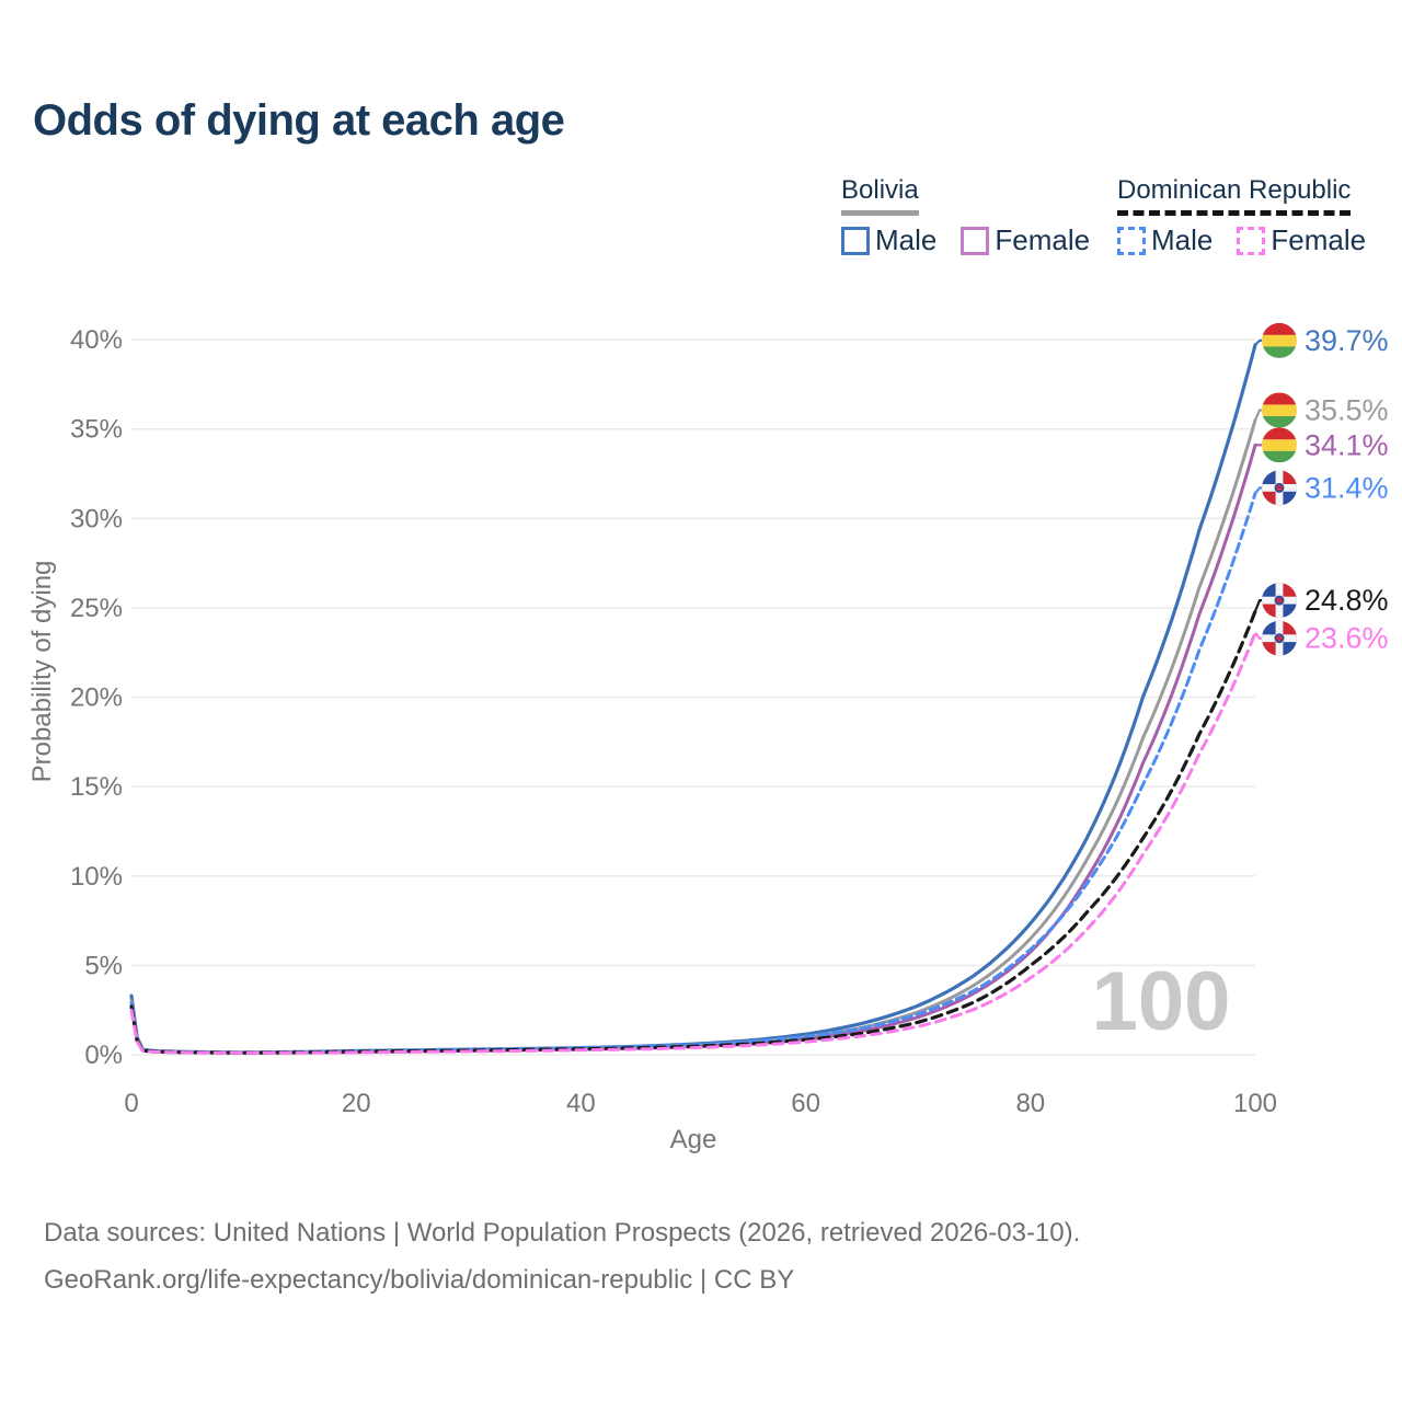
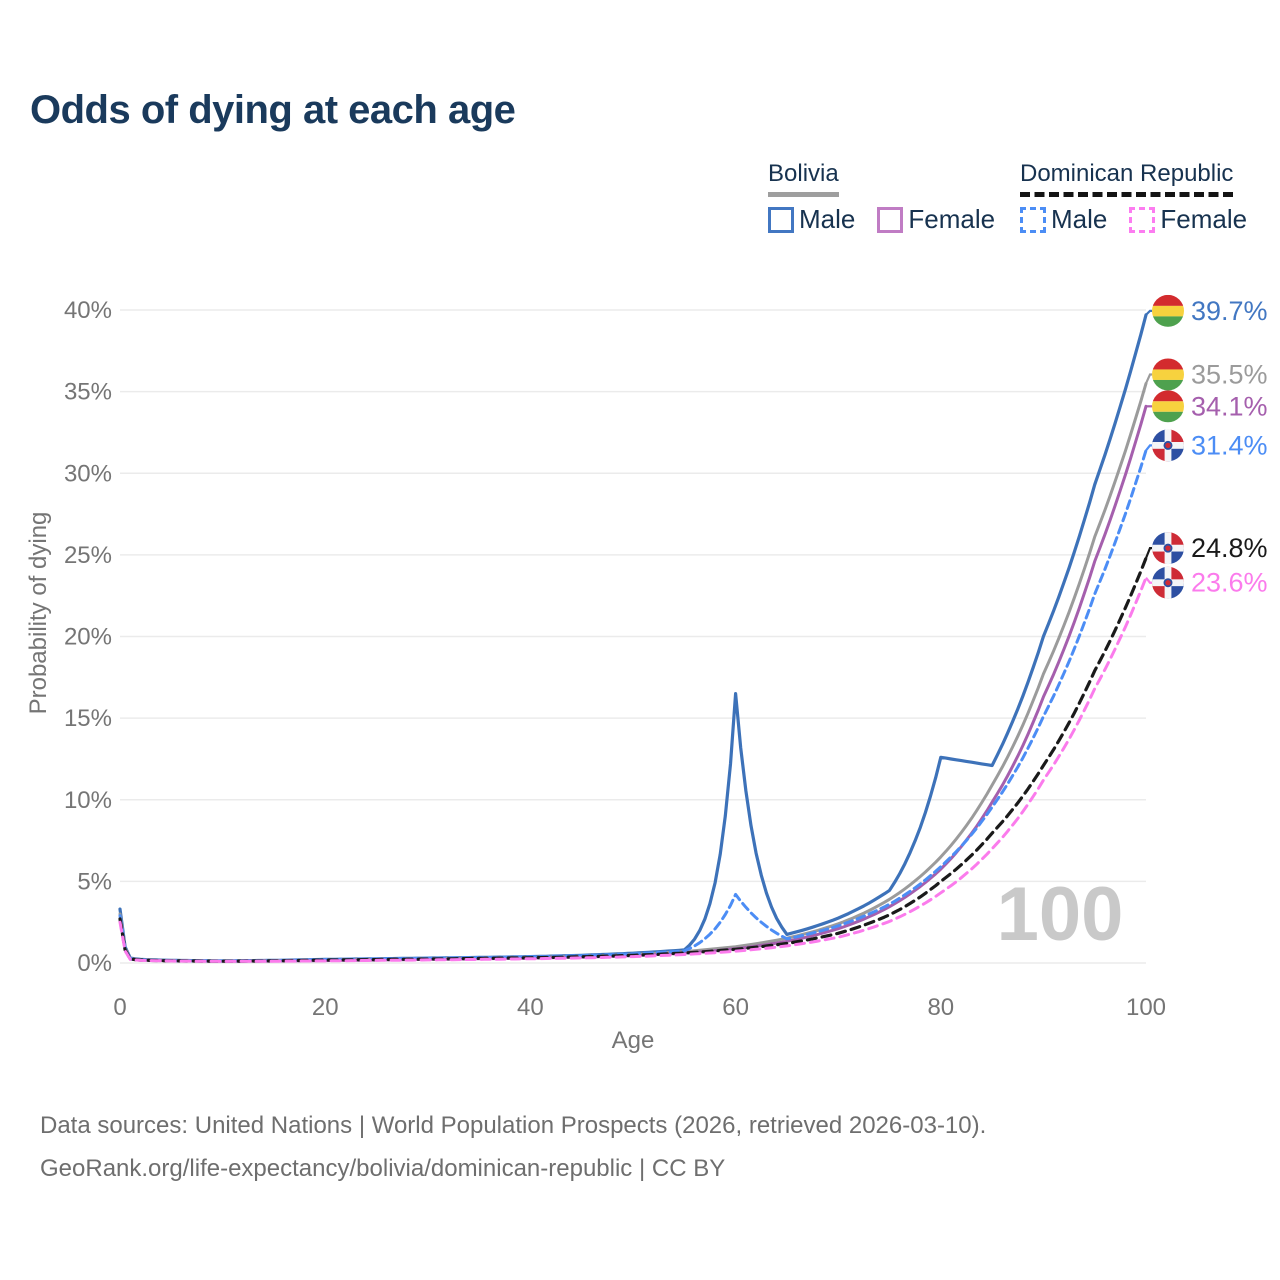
Bolivia Male/60: 1.1% -> 16.5%
Dominican Republic Male/60: 1.0% -> 4.2%
Bolivia Male/80: 7.3% -> 12.6%
